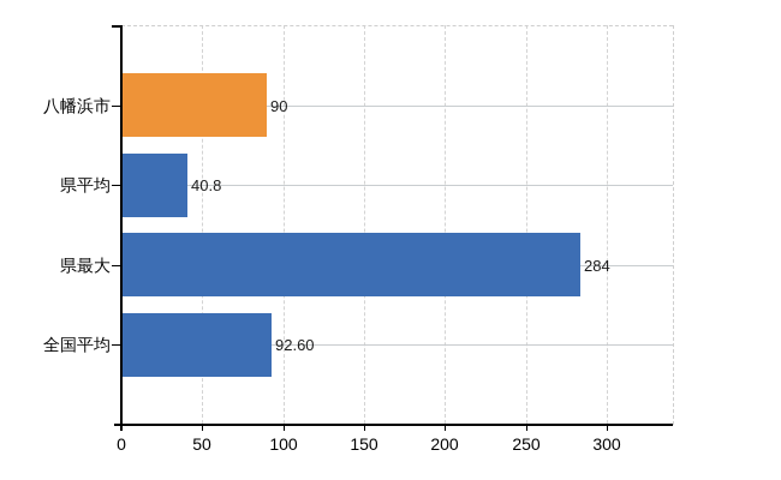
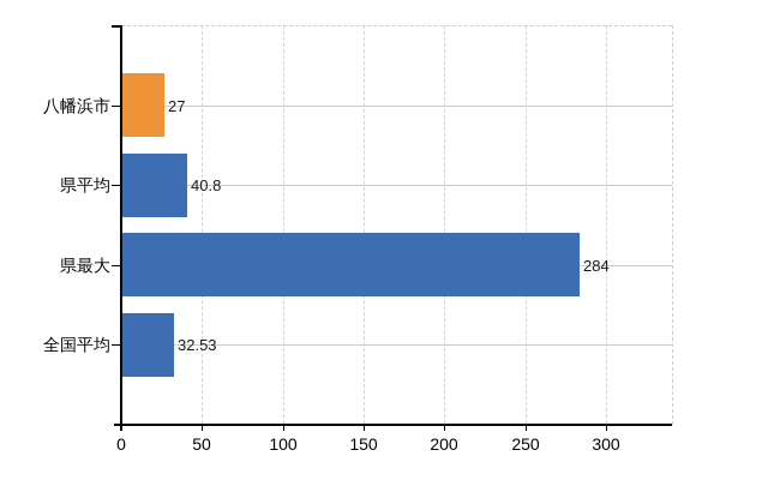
八幡浜市: 90 -> 27
全国平均: 92.60 -> 32.53
